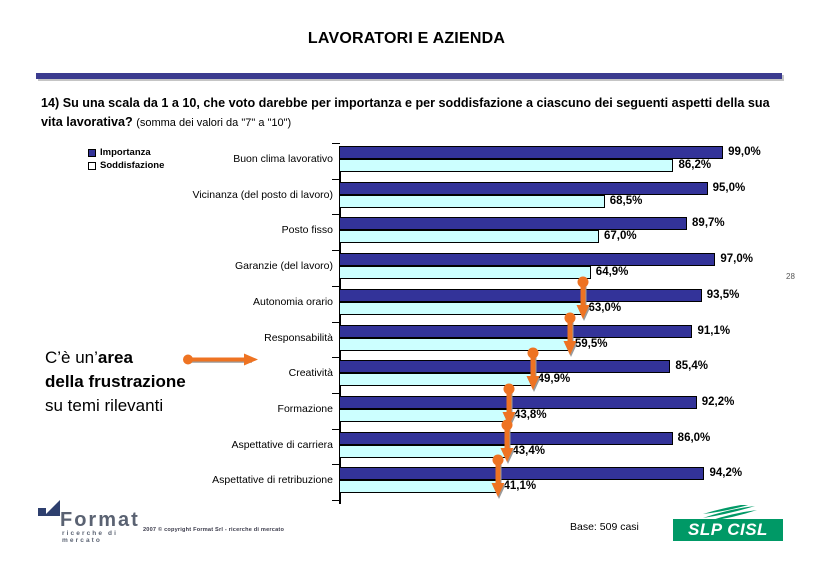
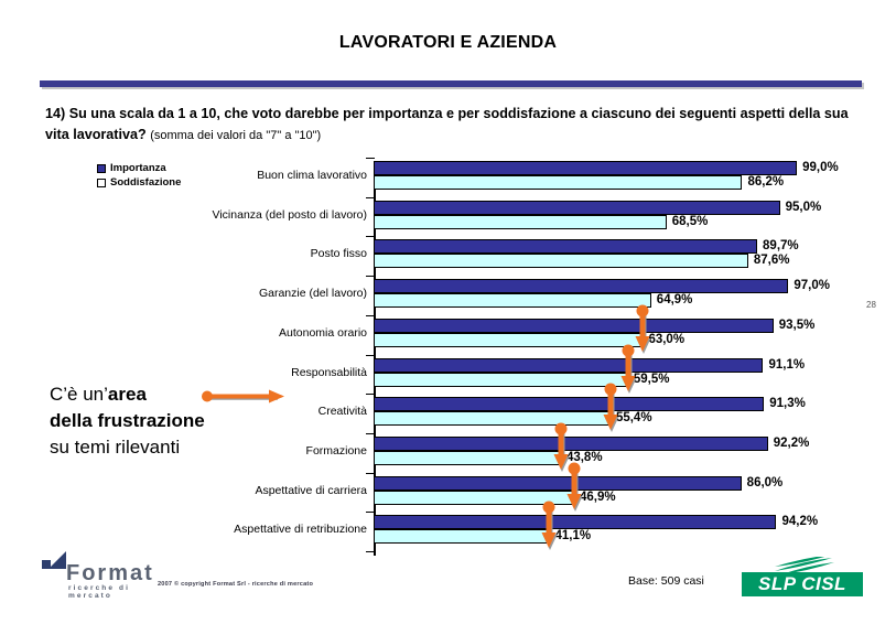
Soddisfazione/Posto fisso: 67,0% -> 87,6%
Importanza/Creatività: 85,4% -> 91,3%
Soddisfazione/Creatività: 49,9% -> 55,4%
Soddisfazione/Aspettative di carriera: 43,4% -> 46,9%
